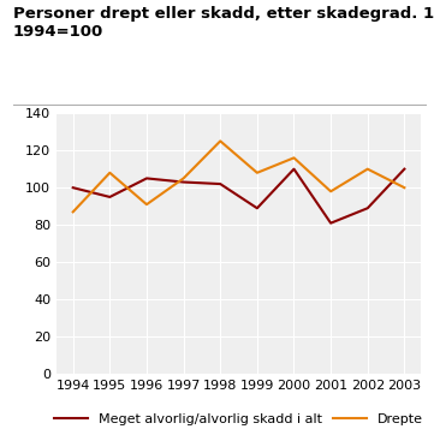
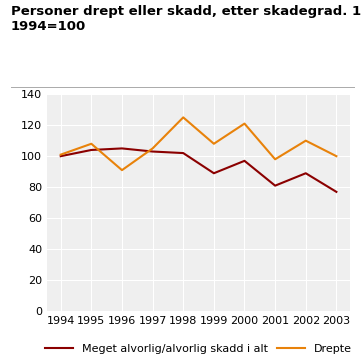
Drepte/1994: 87 -> 101
Meget alvorlig/alvorlig skadd i alt/1995: 95 -> 104
Meget alvorlig/alvorlig skadd i alt/2000: 110 -> 97
Drepte/2000: 116 -> 121
Meget alvorlig/alvorlig skadd i alt/2003: 110 -> 77
